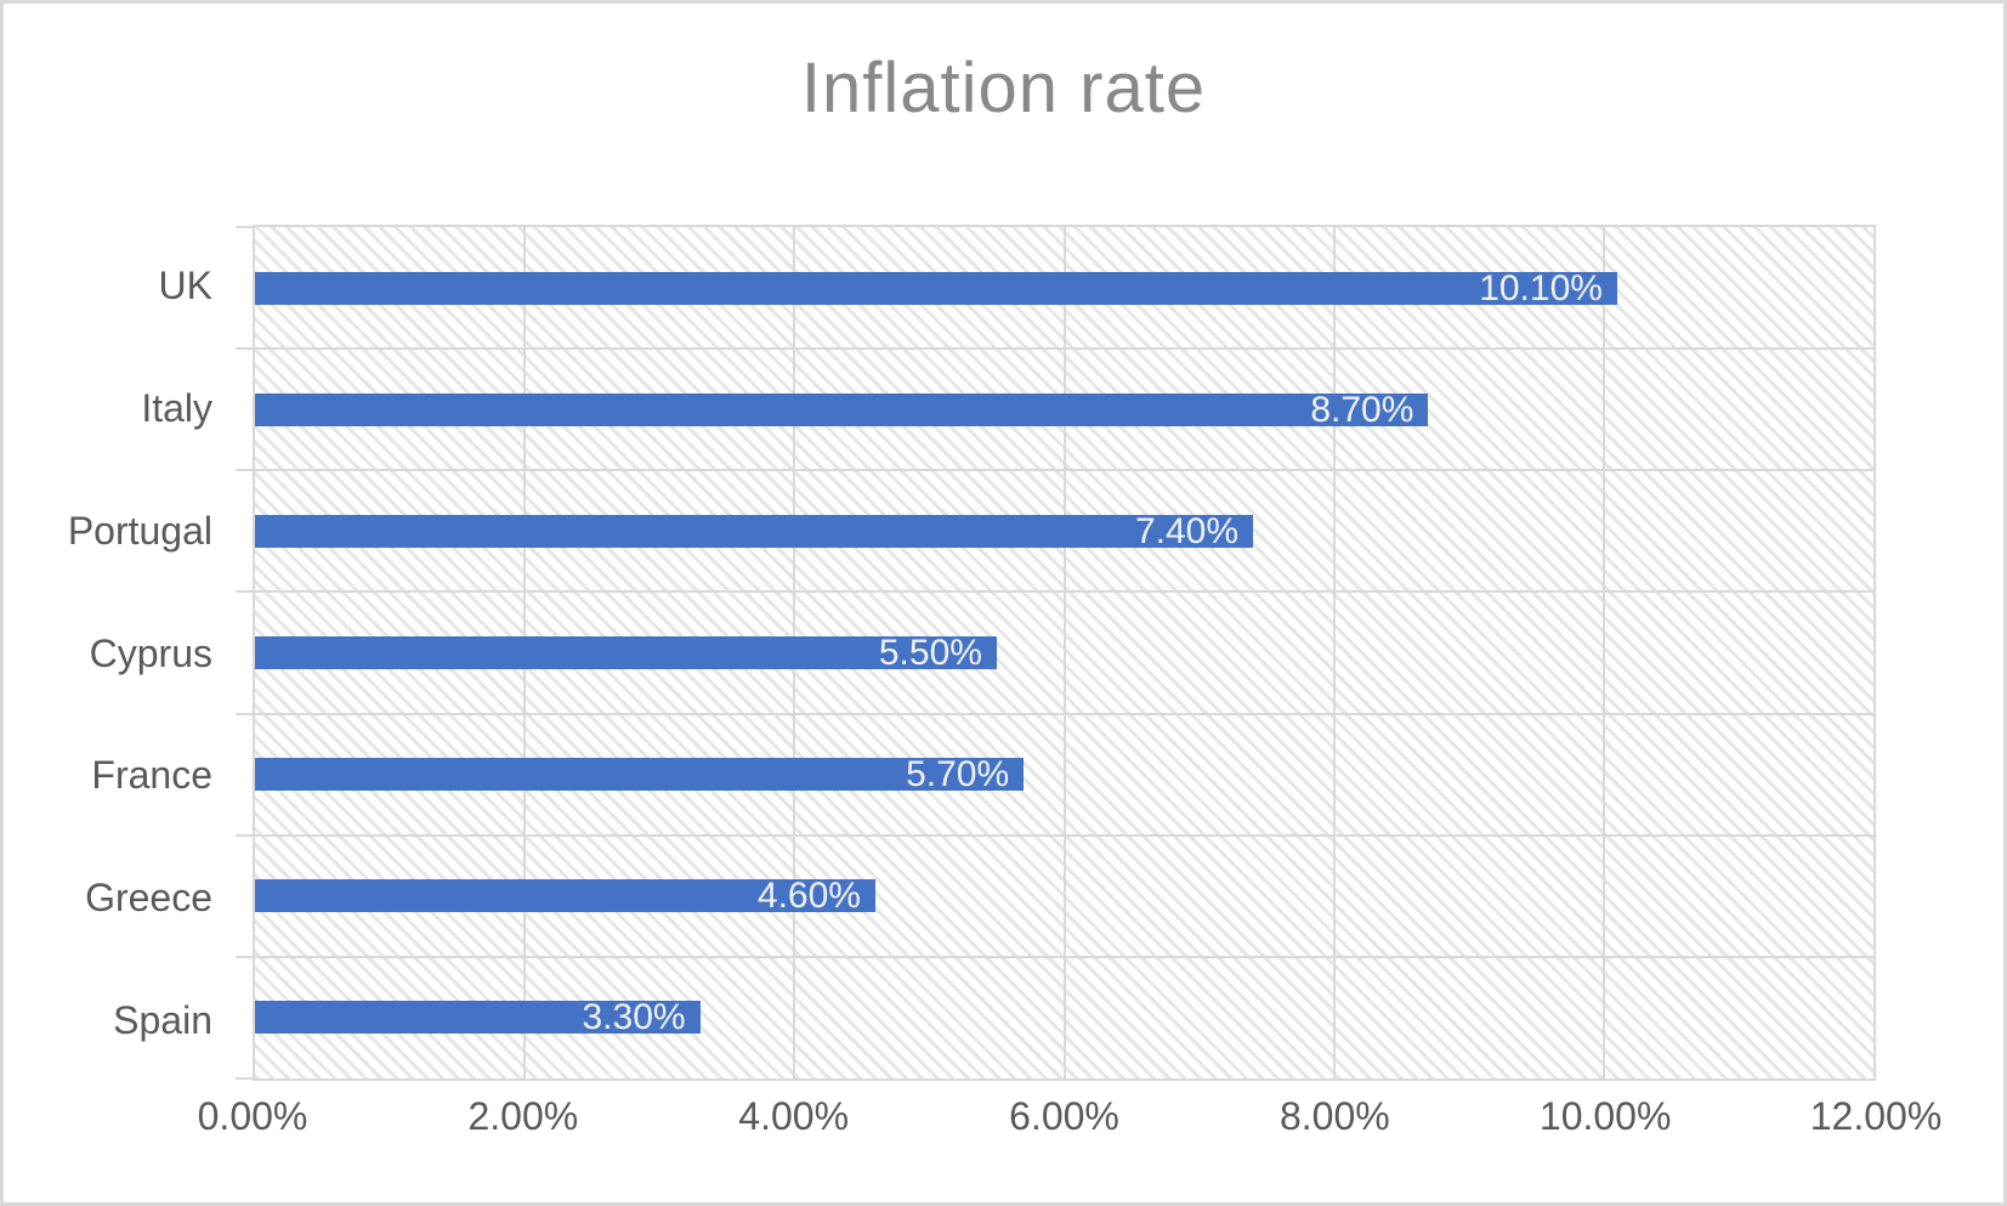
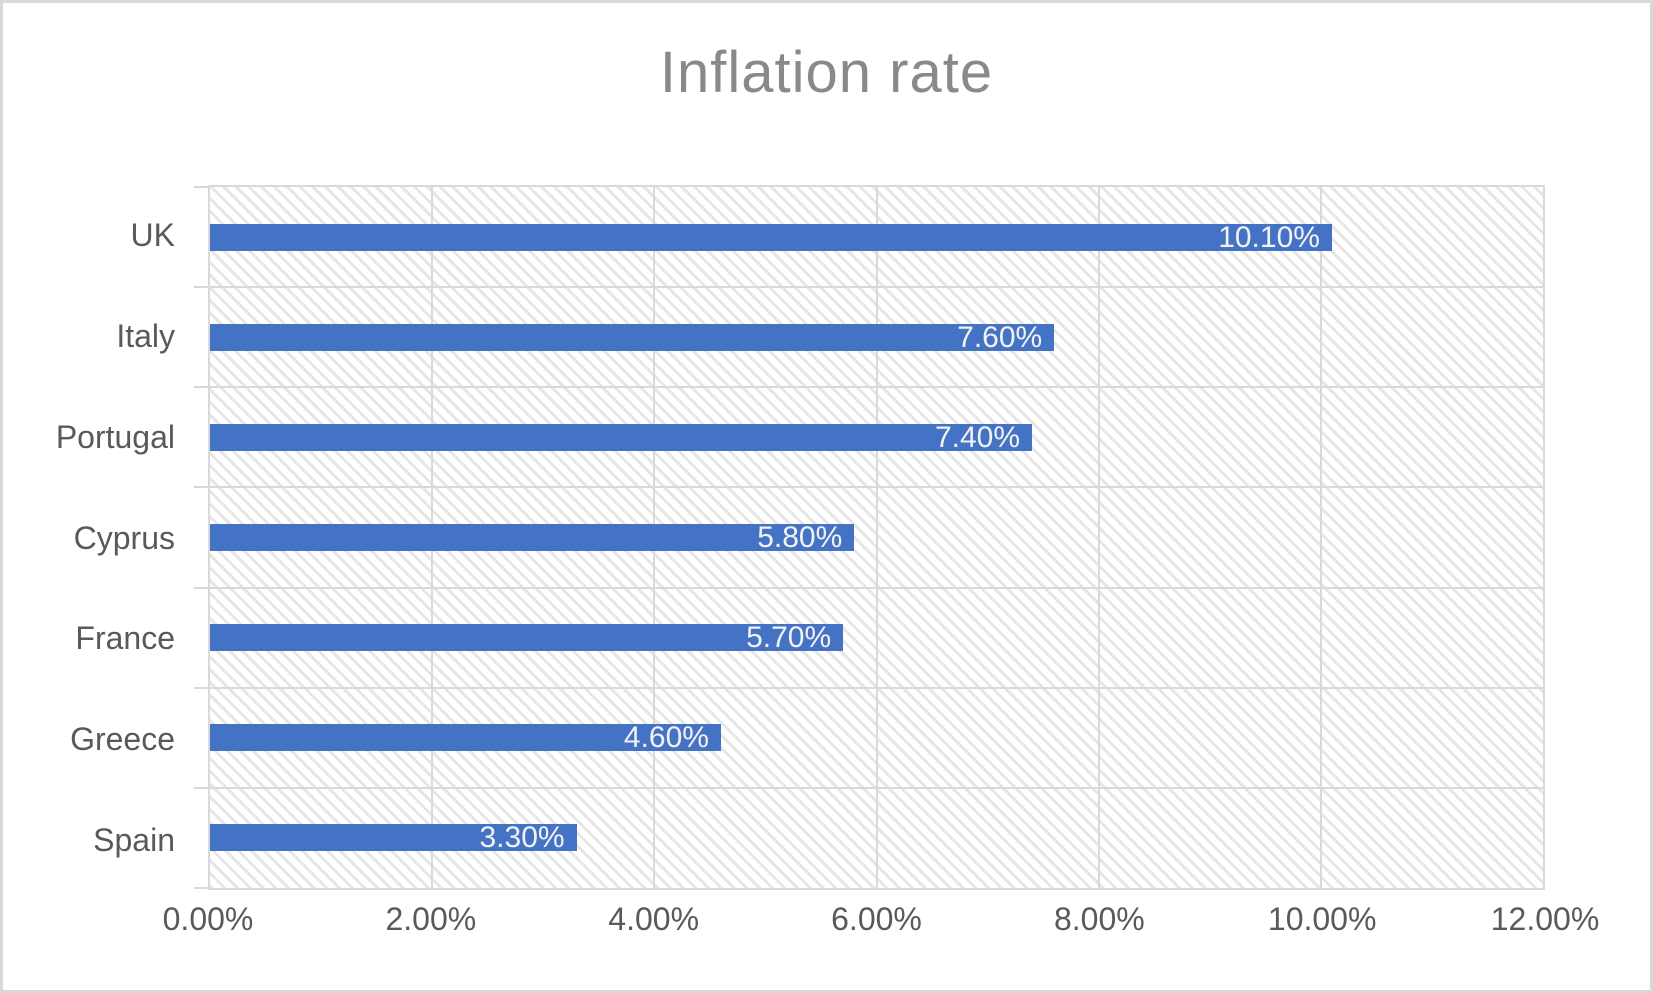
Italy: 8.70% -> 7.60%
Cyprus: 5.50% -> 5.80%
